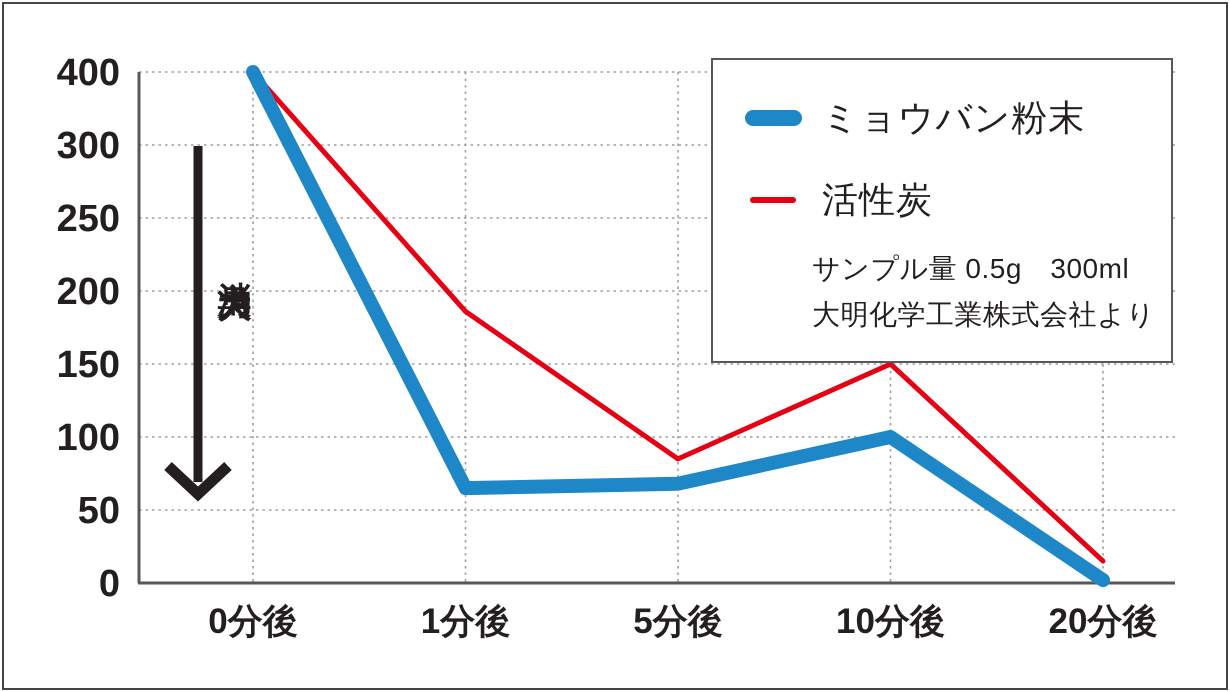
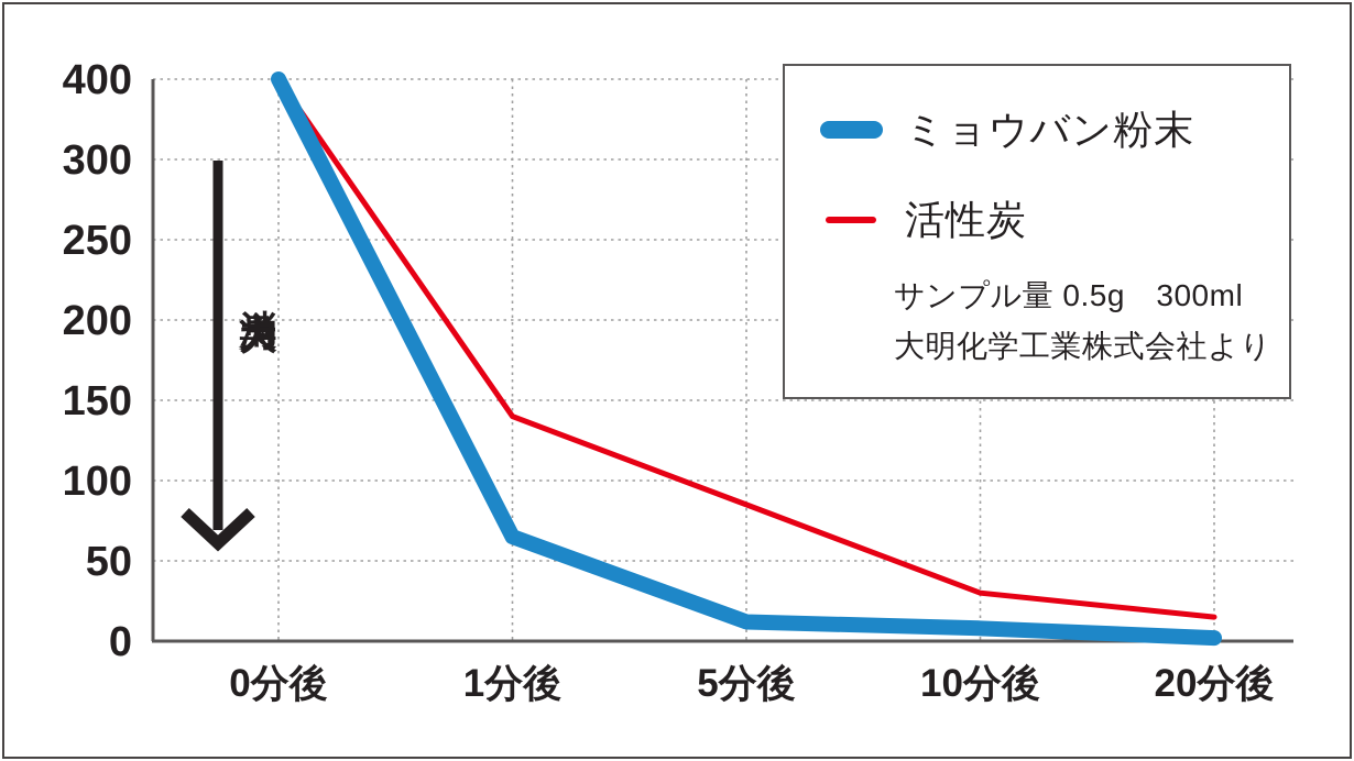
活性炭/1分後: 186 -> 140
ミョウバン粉末/5分後: 68 -> 12
ミョウバン粉末/10分後: 100 -> 8
活性炭/10分後: 150 -> 30
